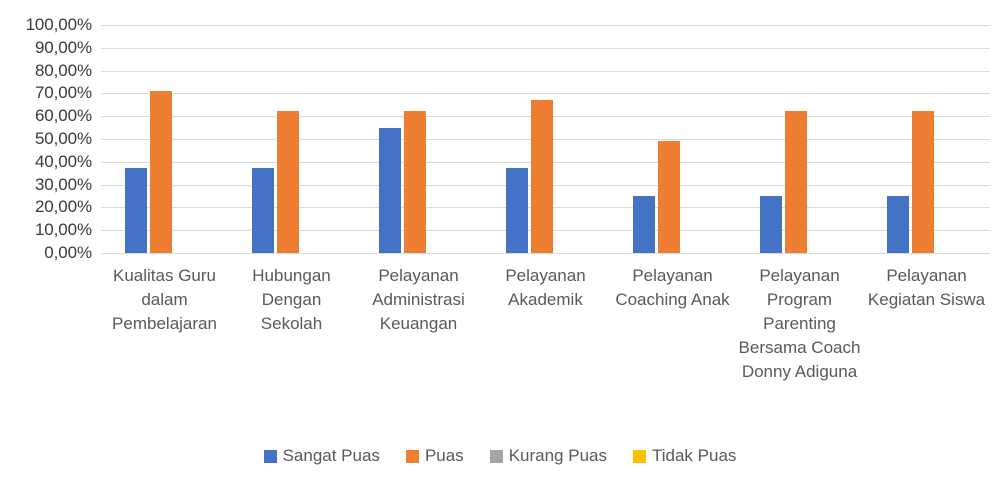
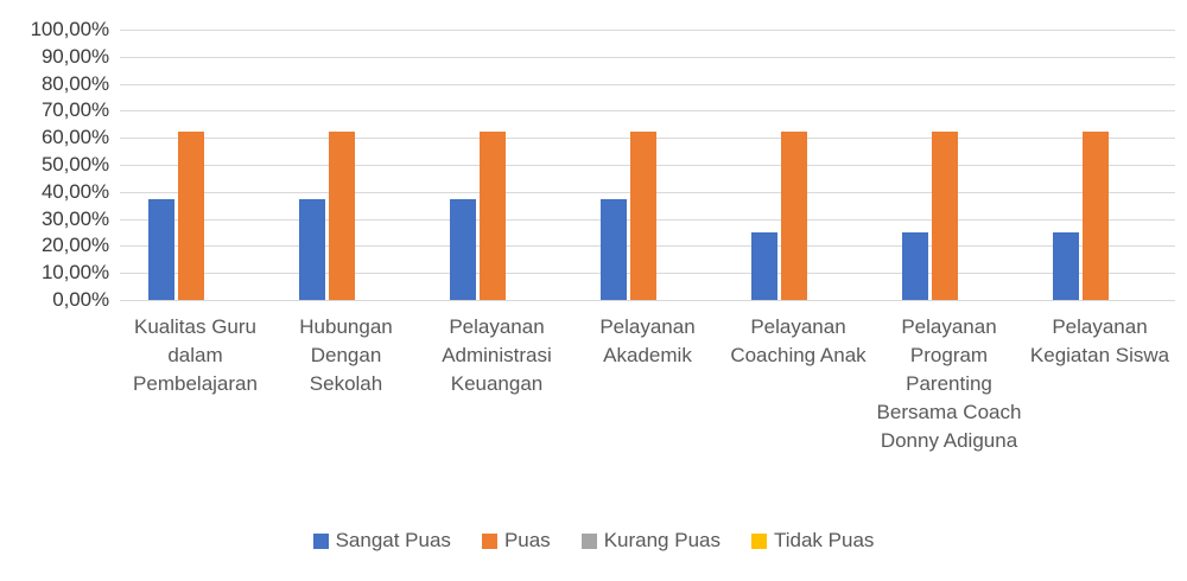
Puas/Kualitas Guru dalam Pembelajaran: 71% -> 62%
Sangat Puas/Pelayanan Administrasi Keuangan: 55% -> 38%
Puas/Pelayanan Akademik: 67% -> 62%
Puas/Pelayanan Coaching Anak: 49% -> 62%
